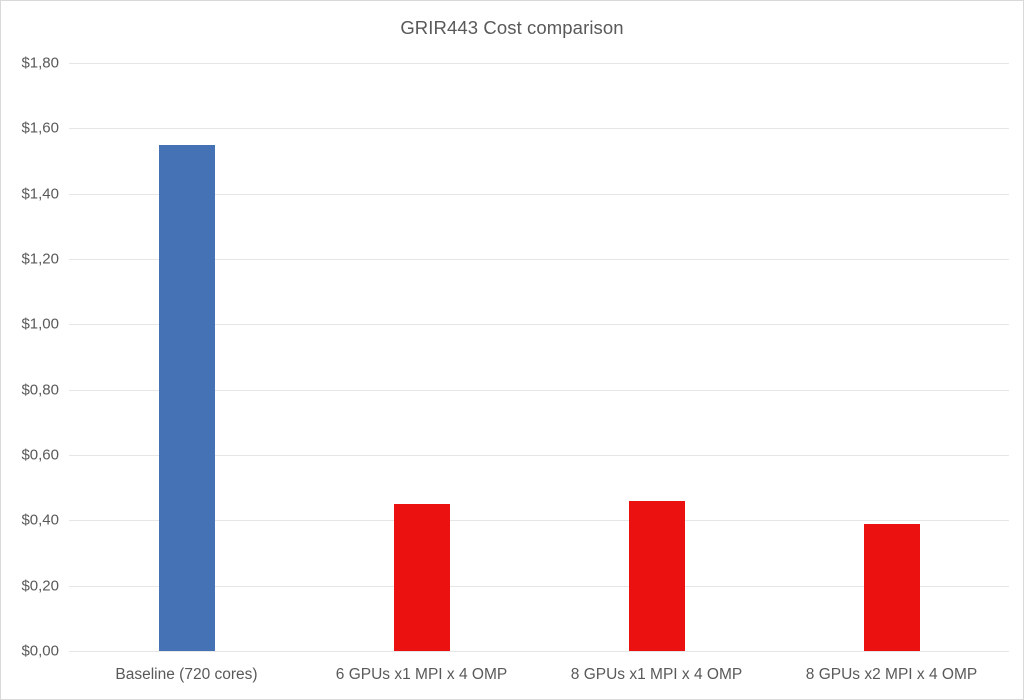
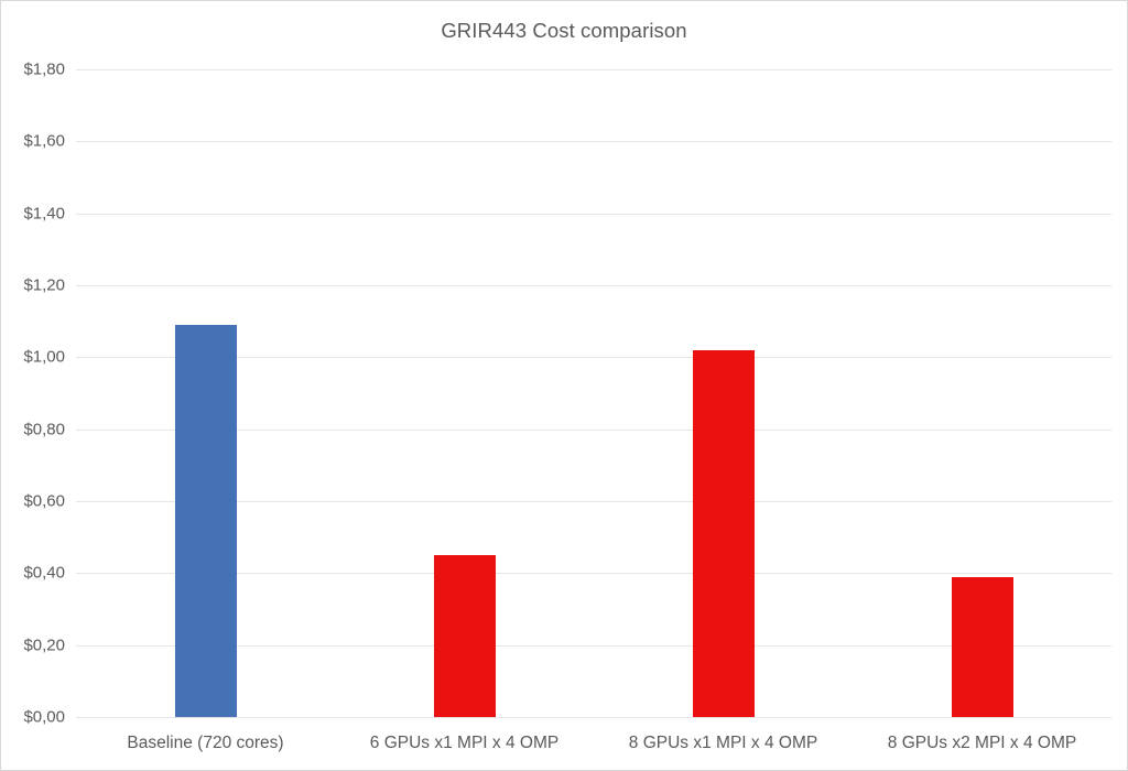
Baseline (720 cores): $1,55 -> $1,09
8 GPUs x1 MPI x 4 OMP: $0,46 -> $1,02
